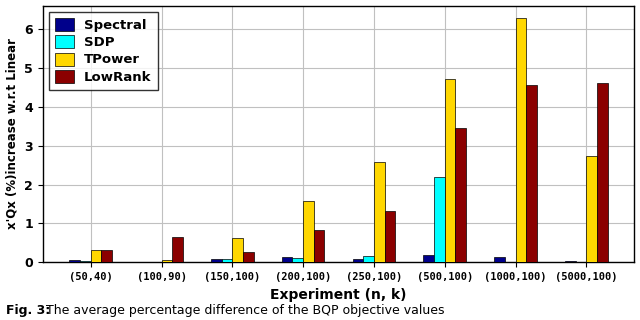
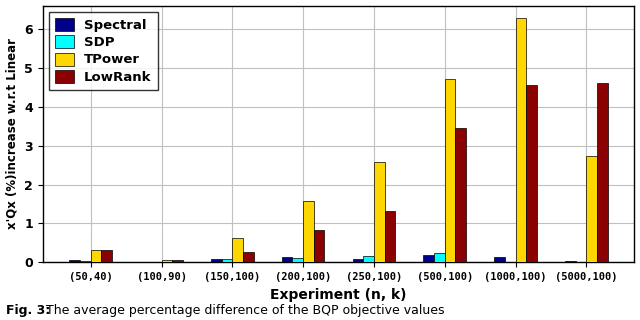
LowRank/(100,90): 0.65 -> 0.07
SDP/(500,100): 2.20 -> 0.25
